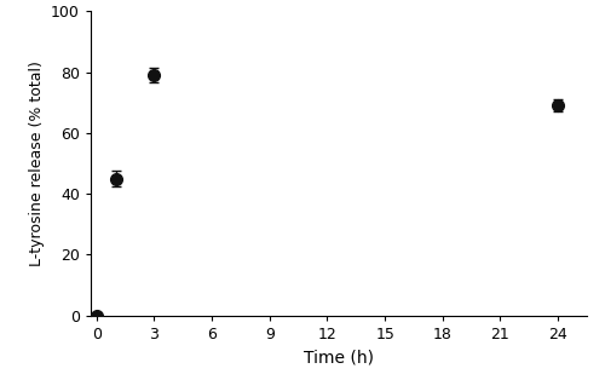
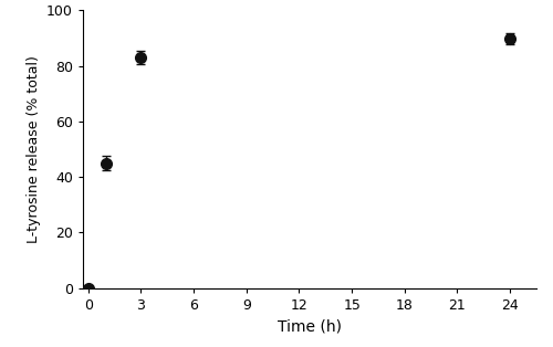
3: 79 -> 83
24: 69 -> 90
